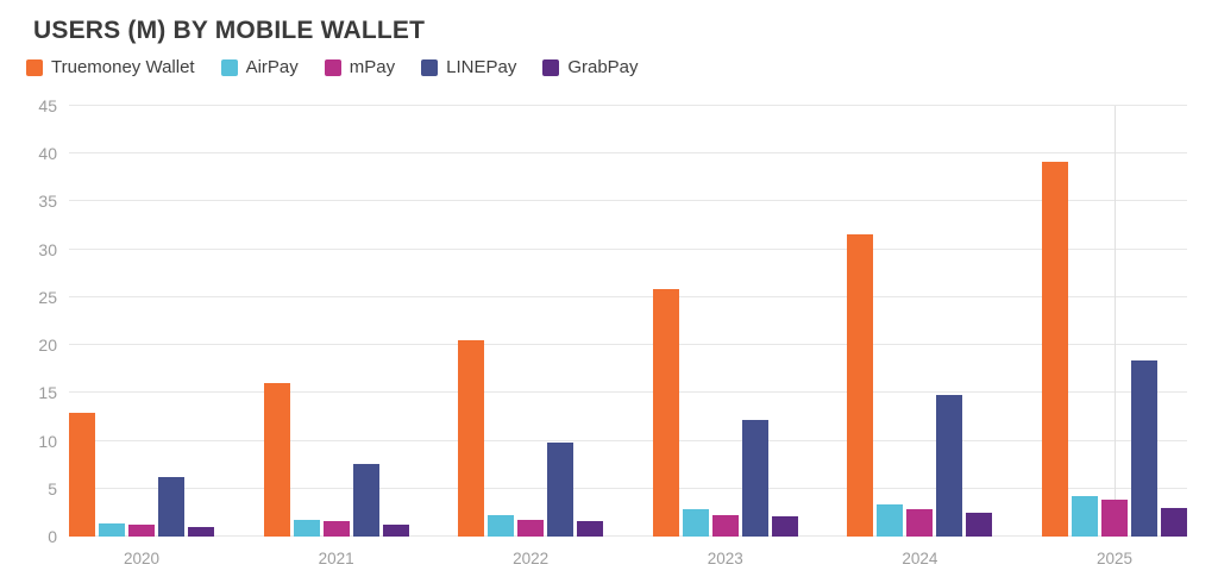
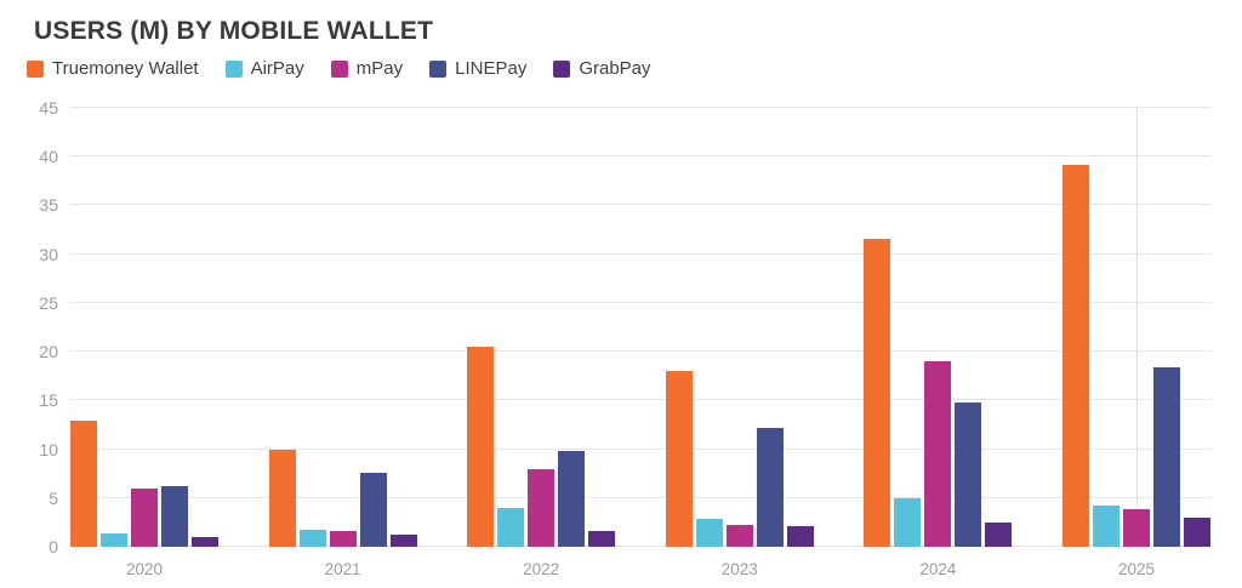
mPay/2020: 1 -> 6
Truemoney Wallet/2021: 16 -> 10
AirPay/2022: 2 -> 4
mPay/2022: 2 -> 8
Truemoney Wallet/2023: 26 -> 18
AirPay/2024: 3 -> 5
mPay/2024: 3 -> 19
